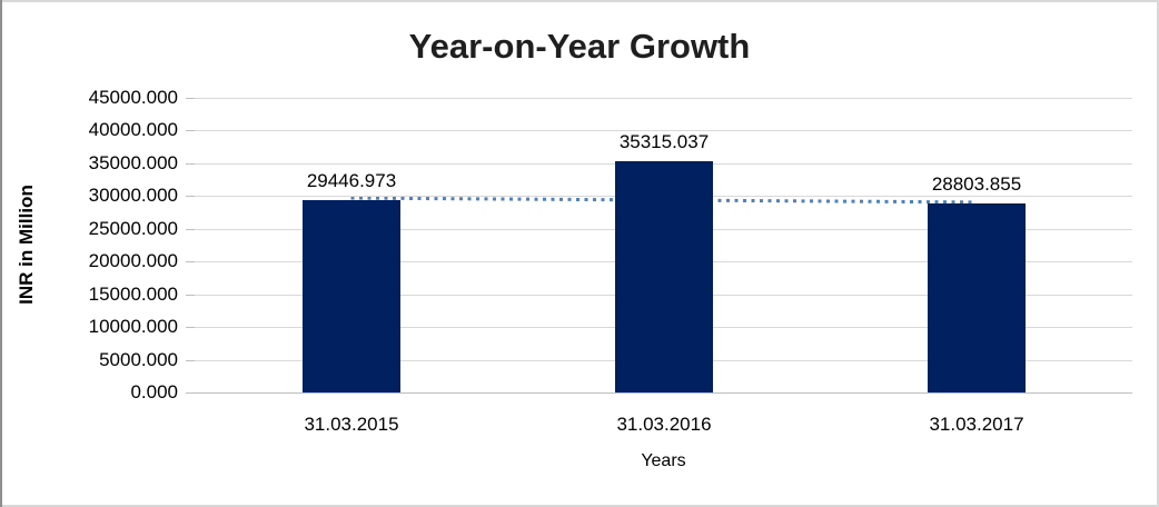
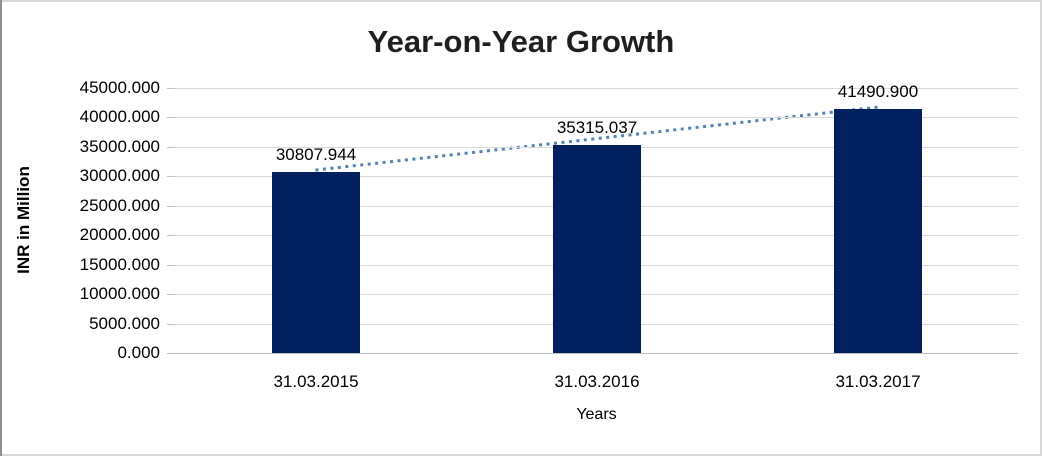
31.03.2015: 29446.973 -> 30807.944
31.03.2017: 28803.855 -> 41490.900
